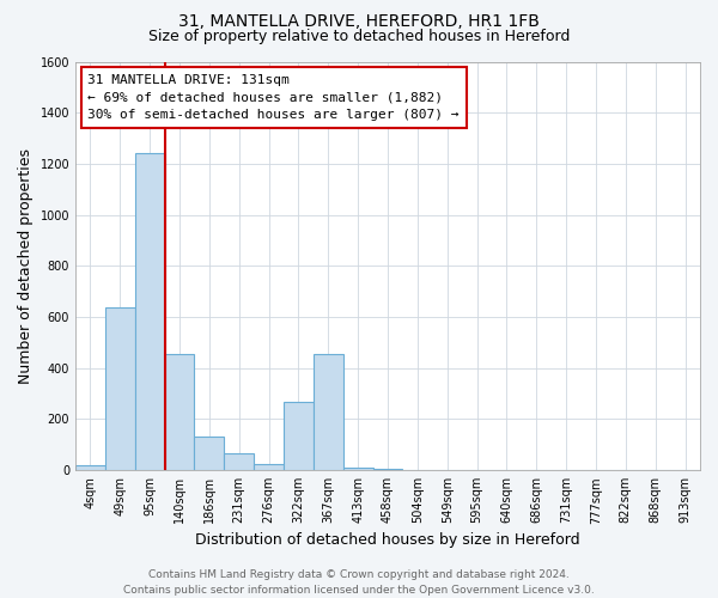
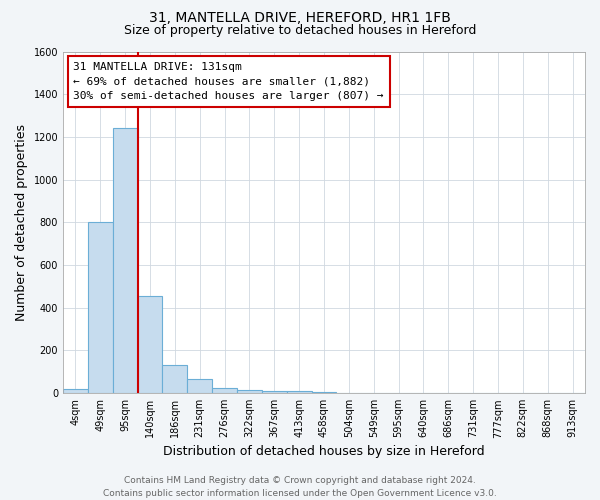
49sqm: 640 -> 800
322sqm: 270 -> 15
367sqm: 455 -> 12
